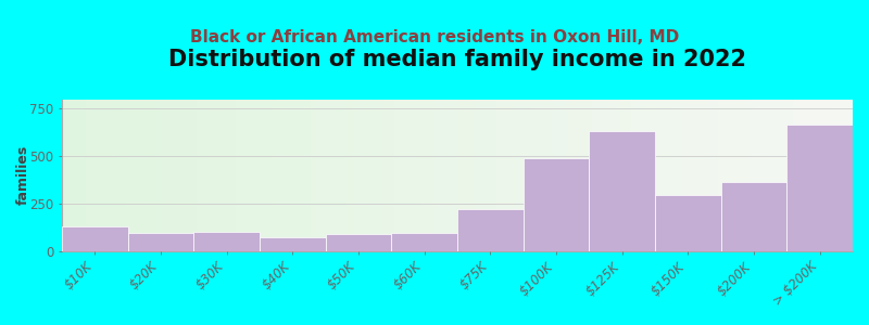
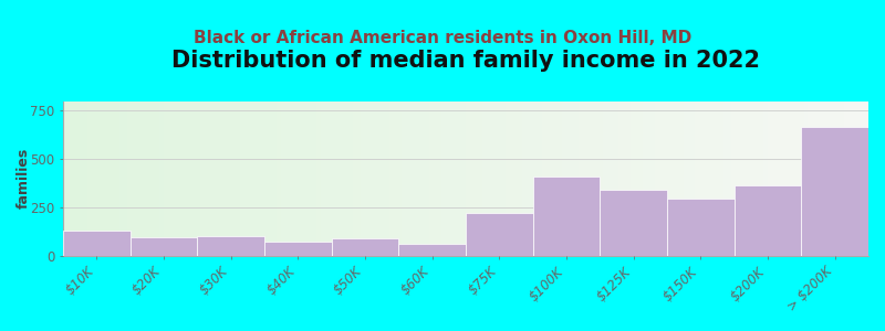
$60K: 100 -> 60
$100K: 490 -> 410
$125K: 630 -> 340
